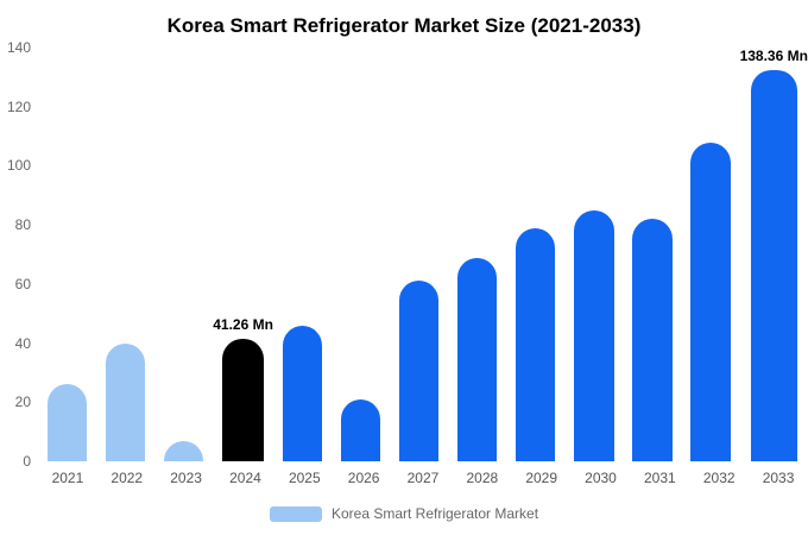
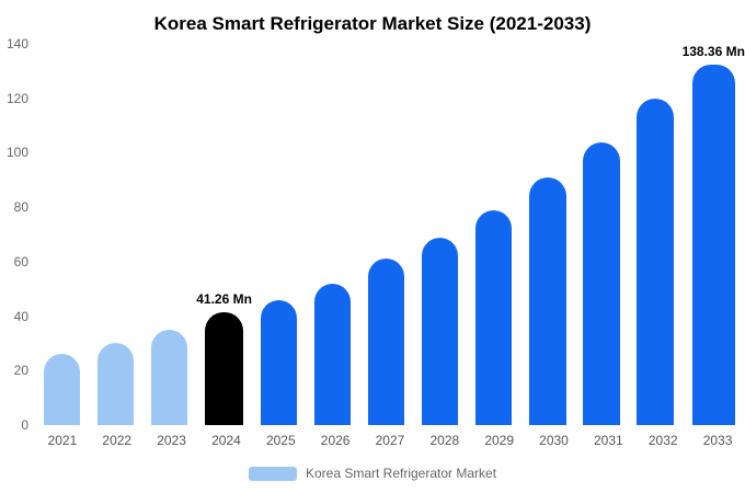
2022: 40 -> 30
2023: 7 -> 35
2026: 21 -> 52
2030: 85 -> 91
2031: 82 -> 104
2032: 108 -> 120
